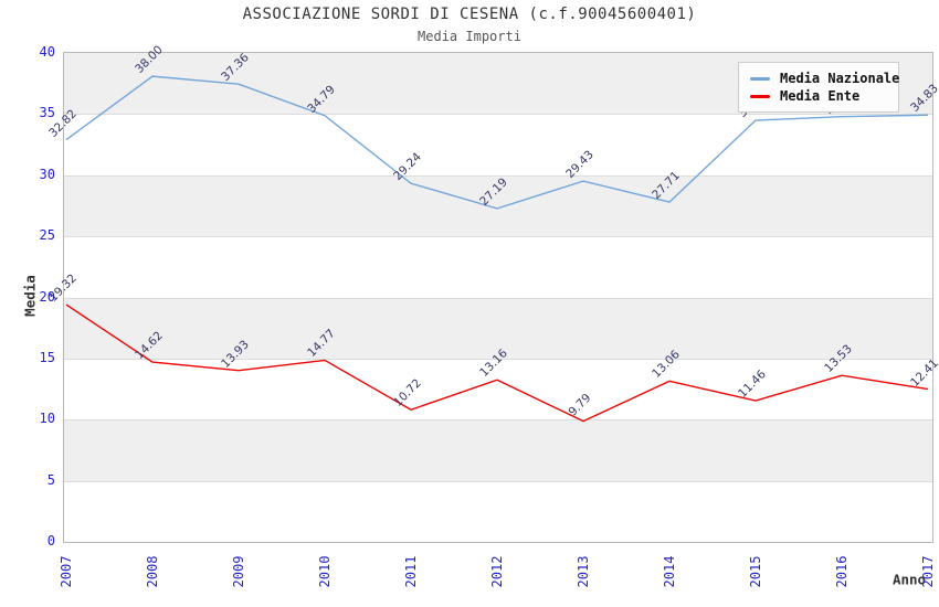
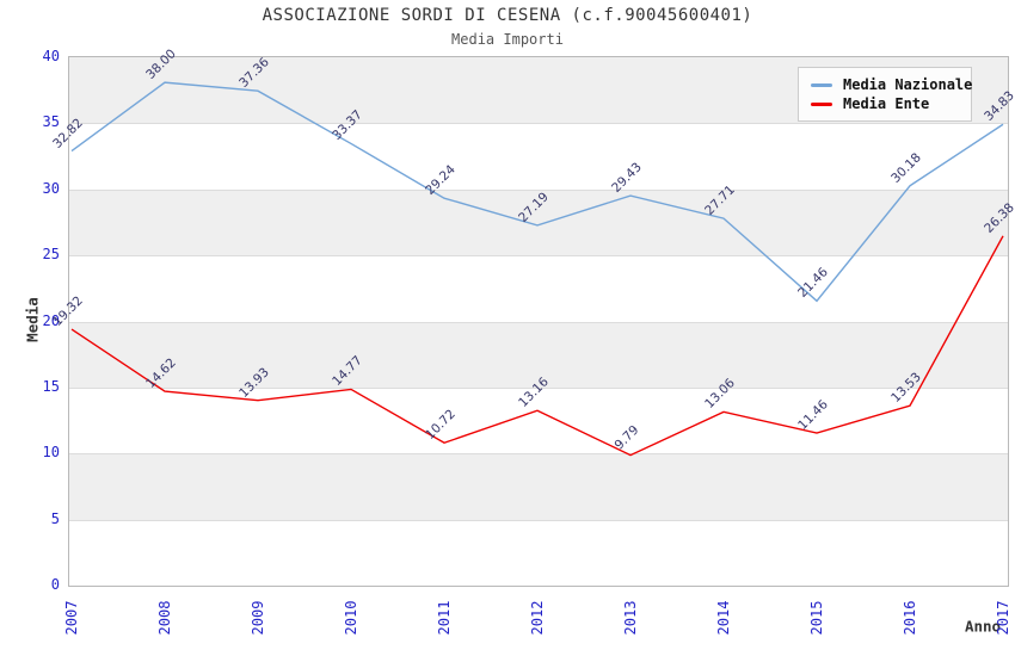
Media Nazionale/2010: 34.79 -> 33.37
Media Nazionale/2015: 34.40 -> 21.46
Media Nazionale/2016: 34.70 -> 30.18
Media Ente/2017: 12.41 -> 26.38
